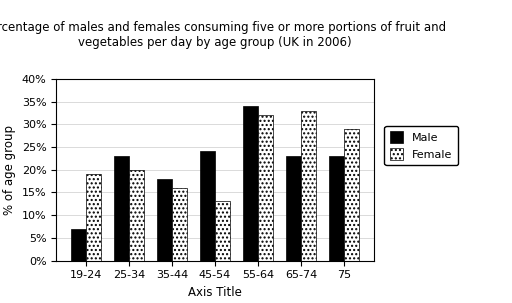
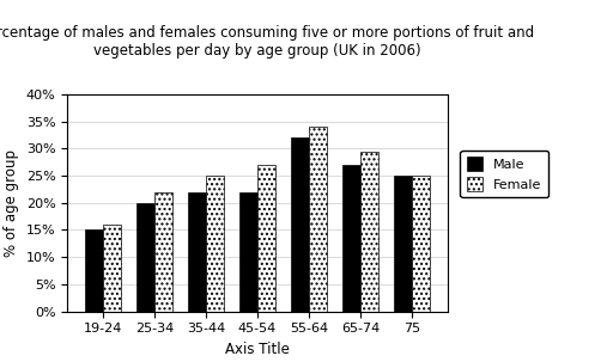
Male/19-24: 7% -> 15%
Female/19-24: 19.0% -> 16.0%
Male/25-34: 23% -> 20%
Female/25-34: 20.0% -> 22.0%
Male/35-44: 18% -> 22%
Female/35-44: 16.0% -> 25.0%
Male/45-54: 24% -> 22%
Female/45-54: 13.0% -> 27.0%
Male/55-64: 34% -> 32%
Female/55-64: 32.0% -> 34.0%
Male/65-74: 23% -> 27%
Female/65-74: 33.0% -> 29.5%
Male/75: 23% -> 25%
Female/75: 29.0% -> 25.0%
